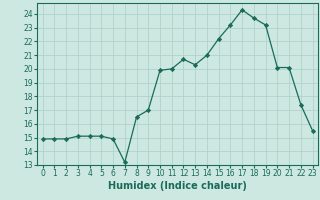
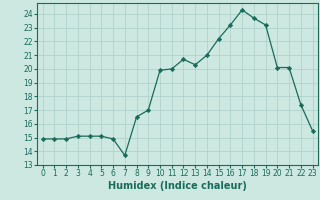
7: 13.2 -> 13.7
